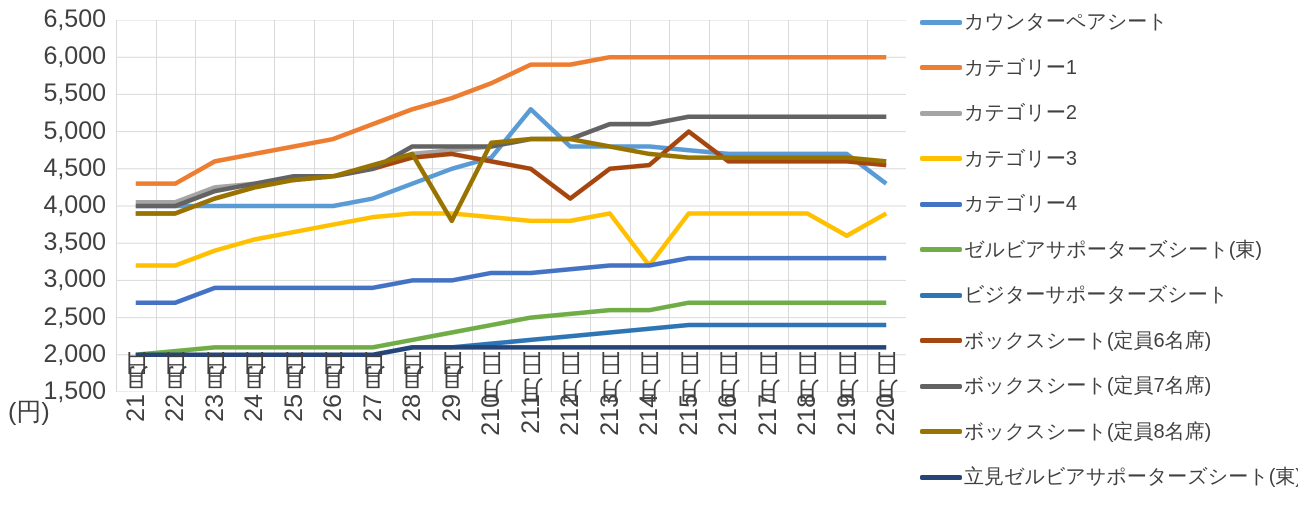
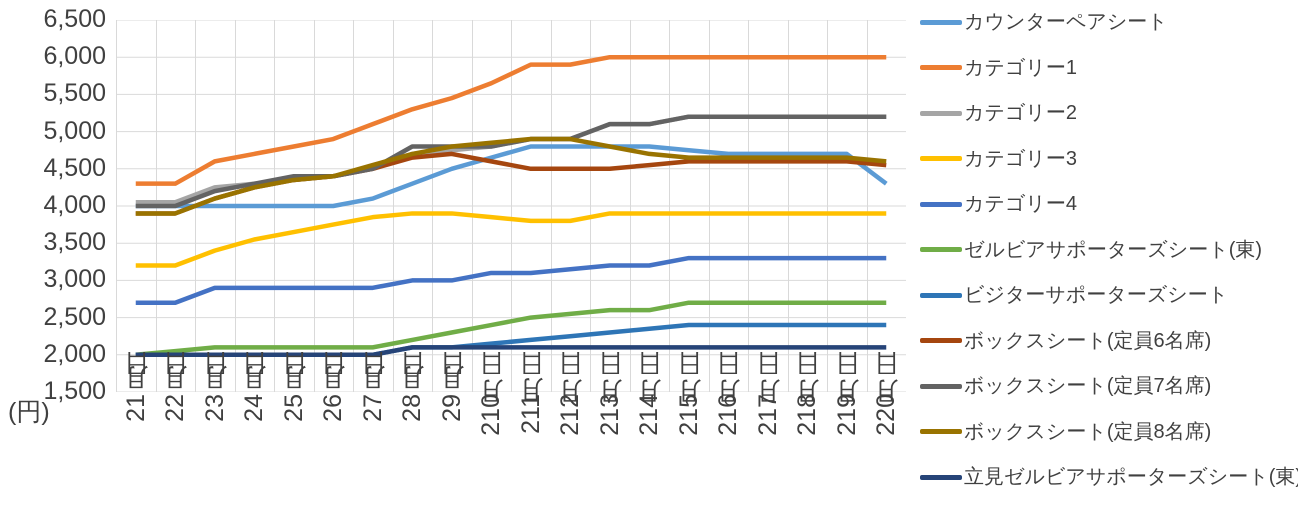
ボックスシート(定員8名席)/2月9日: 3800 -> 4800
カウンターペアシート/2月11日: 5300 -> 4800
ボックスシート(定員6名席)/2月12日: 4100 -> 4500
カテゴリー3/2月14日: 3200 -> 3900
ボックスシート(定員6名席)/2月15日: 5000 -> 4600
カテゴリー3/2月19日: 3600 -> 3900
